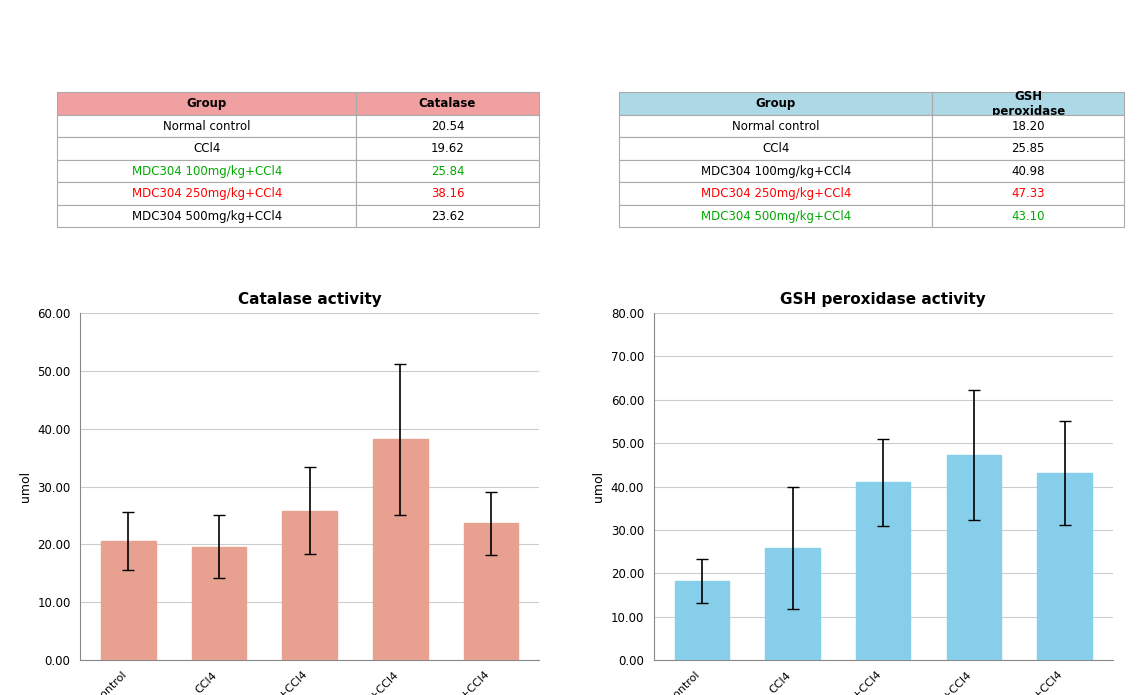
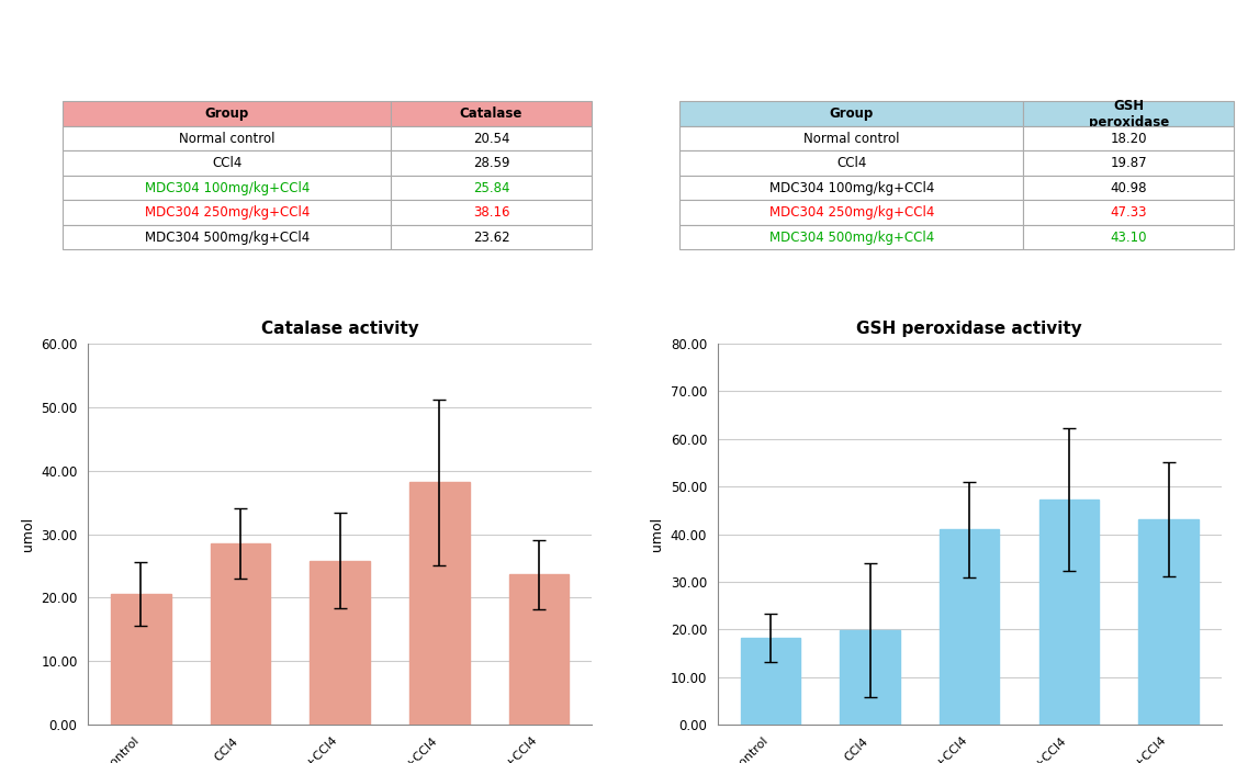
Catalase activity/CCl4: 19.62 -> 28.59
GSH peroxidase activity/CCl4: 25.85 -> 19.87
